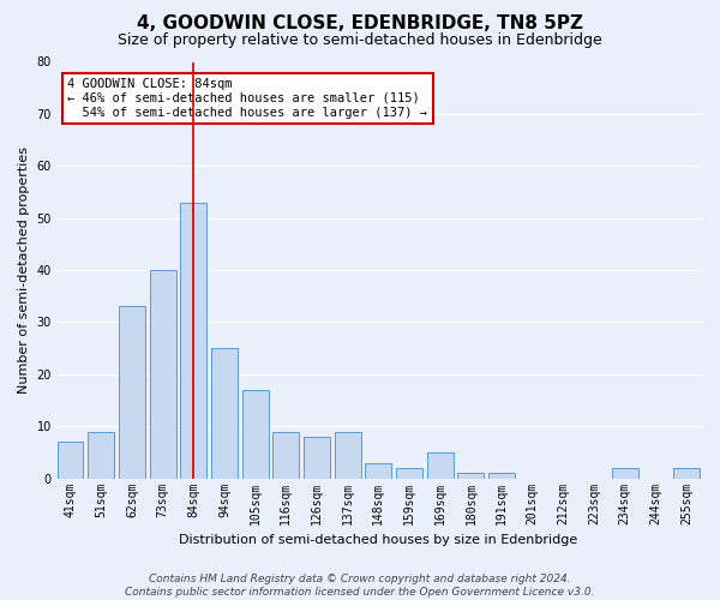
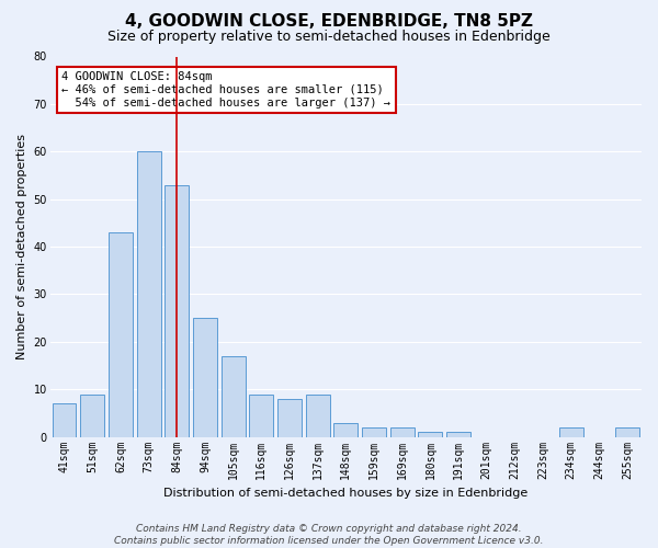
62sqm: 33 -> 43
73sqm: 40 -> 60
169sqm: 5 -> 2
